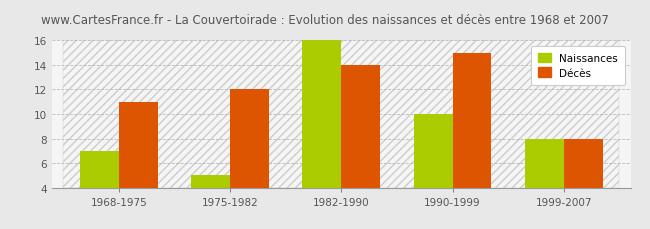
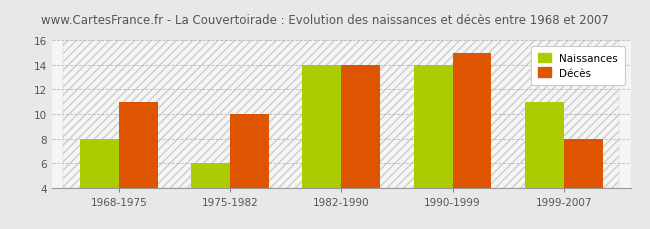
Naissances/1968-1975: 7 -> 8
Naissances/1975-1982: 5 -> 6
Décès/1975-1982: 12 -> 10
Naissances/1982-1990: 16 -> 14
Naissances/1990-1999: 10 -> 14
Naissances/1999-2007: 8 -> 11
